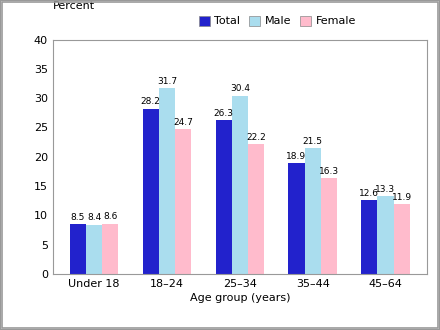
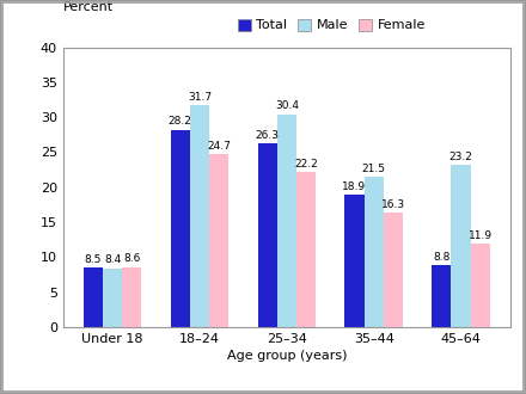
Total/45–64: 12.6 -> 8.8
Male/45–64: 13.3 -> 23.2
